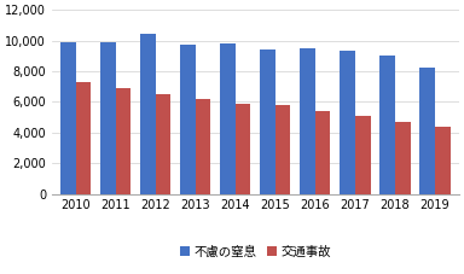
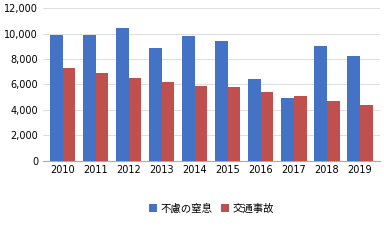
不慮の窒息/2013: 9,700 -> 8,900
不慮の窒息/2016: 9,500 -> 6,400
不慮の窒息/2017: 9,300 -> 4,900
